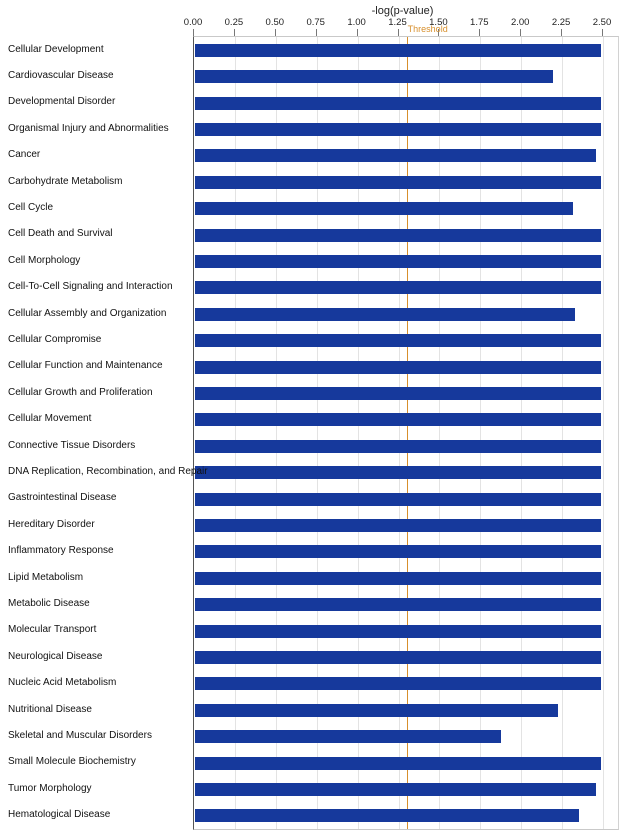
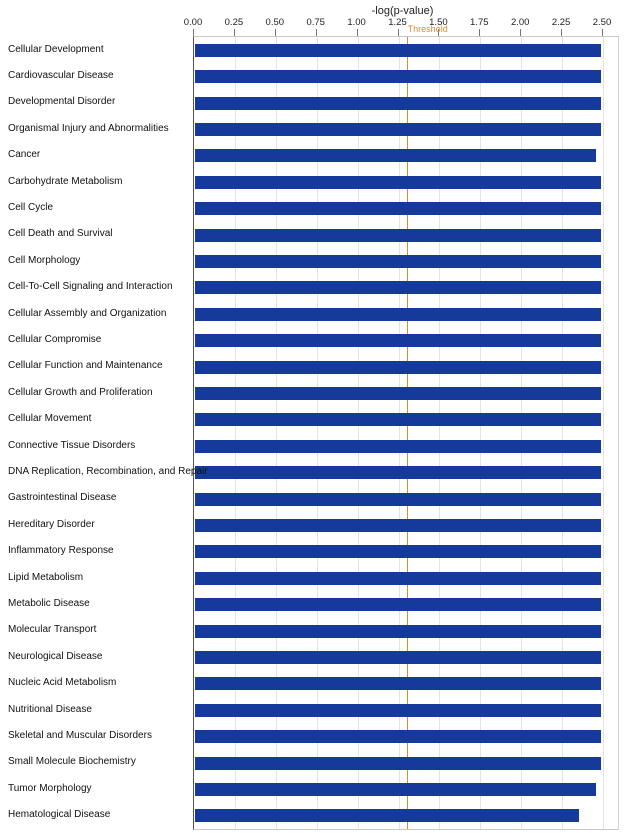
Cardiovascular Disease: 2.19 -> 2.48
Cell Cycle: 2.31 -> 2.48
Cellular Assembly and Organization: 2.32 -> 2.48
Nutritional Disease: 2.22 -> 2.48
Skeletal and Muscular Disorders: 1.87 -> 2.48
